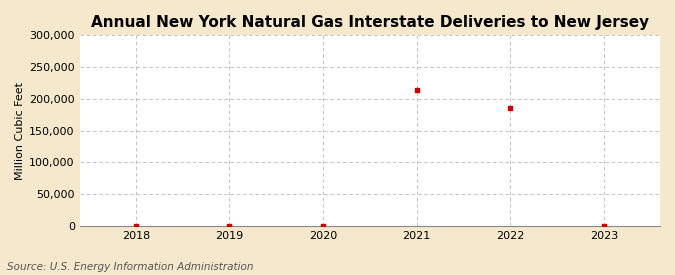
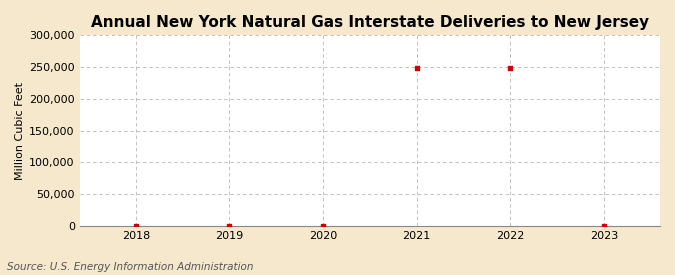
2021: 214,000 -> 248,000
2022: 186,000 -> 248,000
